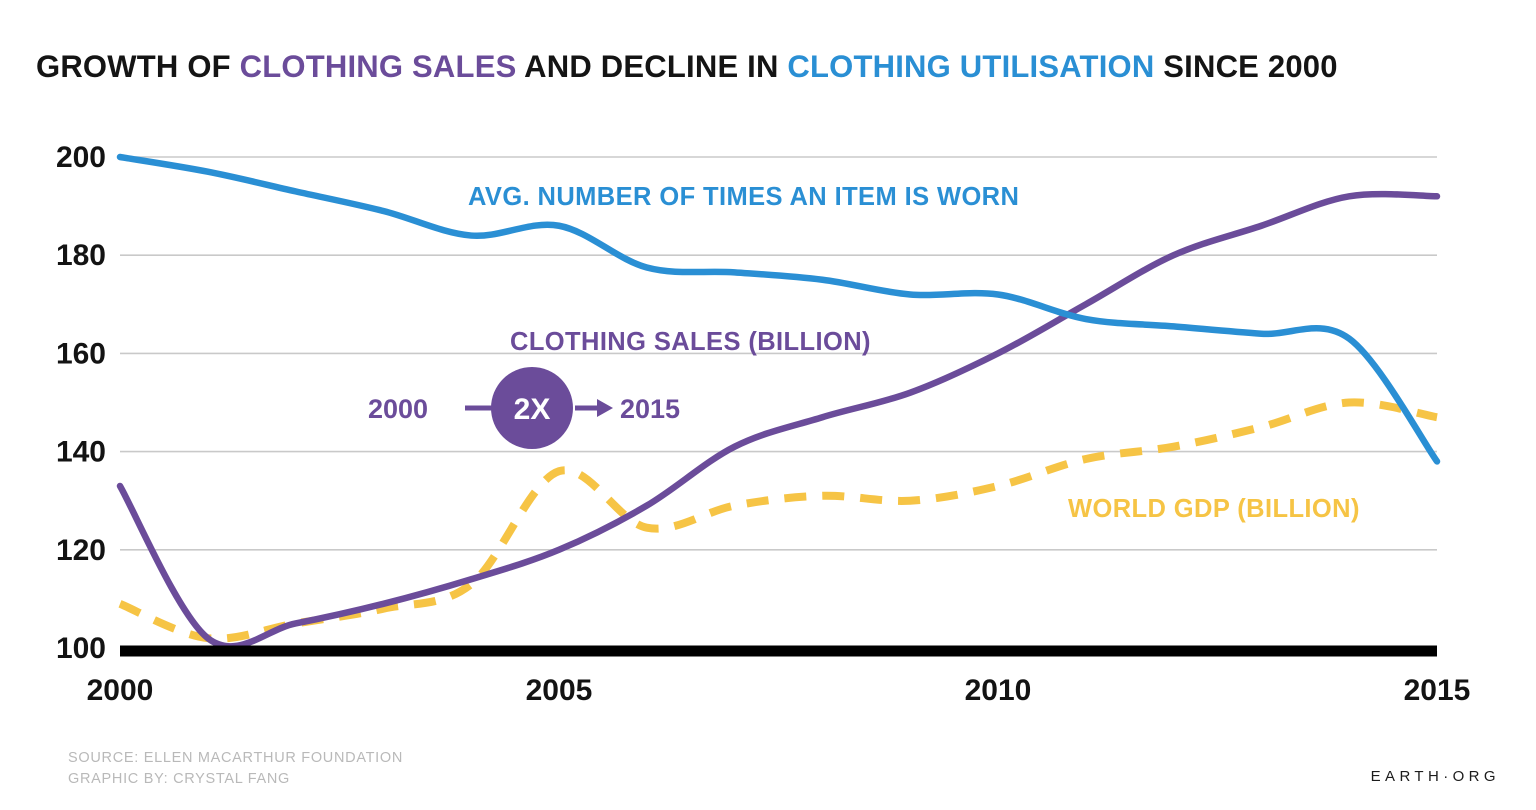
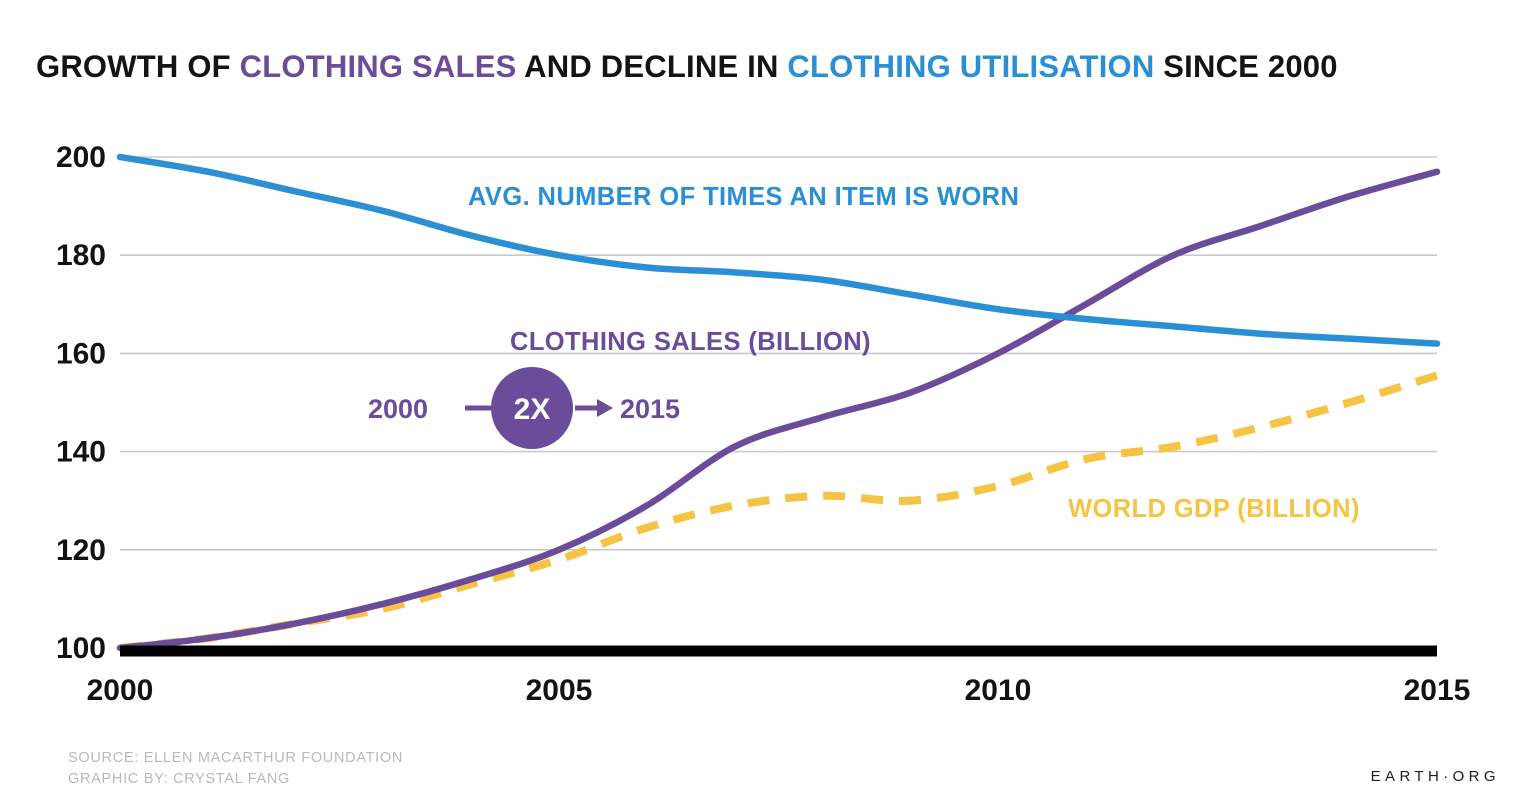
CLOTHING SALES (BILLION)/2000: 133 -> 100
WORLD GDP (BILLION)/2000: 109 -> 100
AVG. NUMBER OF TIMES AN ITEM IS WORN/2005: 186 -> 180
WORLD GDP (BILLION)/2005: 136 -> 118
AVG. NUMBER OF TIMES AN ITEM IS WORN/2010: 172 -> 169
AVG. NUMBER OF TIMES AN ITEM IS WORN/2015: 138 -> 162
CLOTHING SALES (BILLION)/2015: 192 -> 197
WORLD GDP (BILLION)/2015: 147 -> 156
